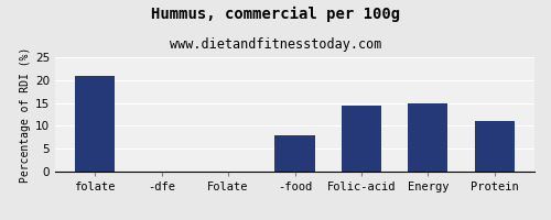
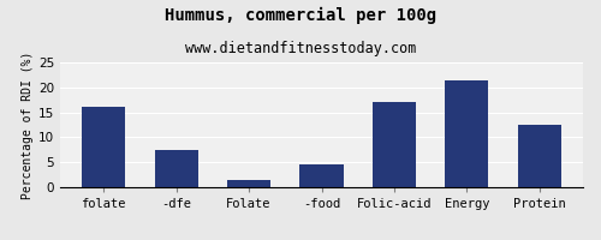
folate: 21.0 -> 16.0
-dfe: 0.1 -> 7.5
Folate: 0.1 -> 1.5
-food: 8.0 -> 4.5
Folic-acid: 14.5 -> 17.0
Energy: 15.0 -> 21.5
Protein: 11.0 -> 12.5
